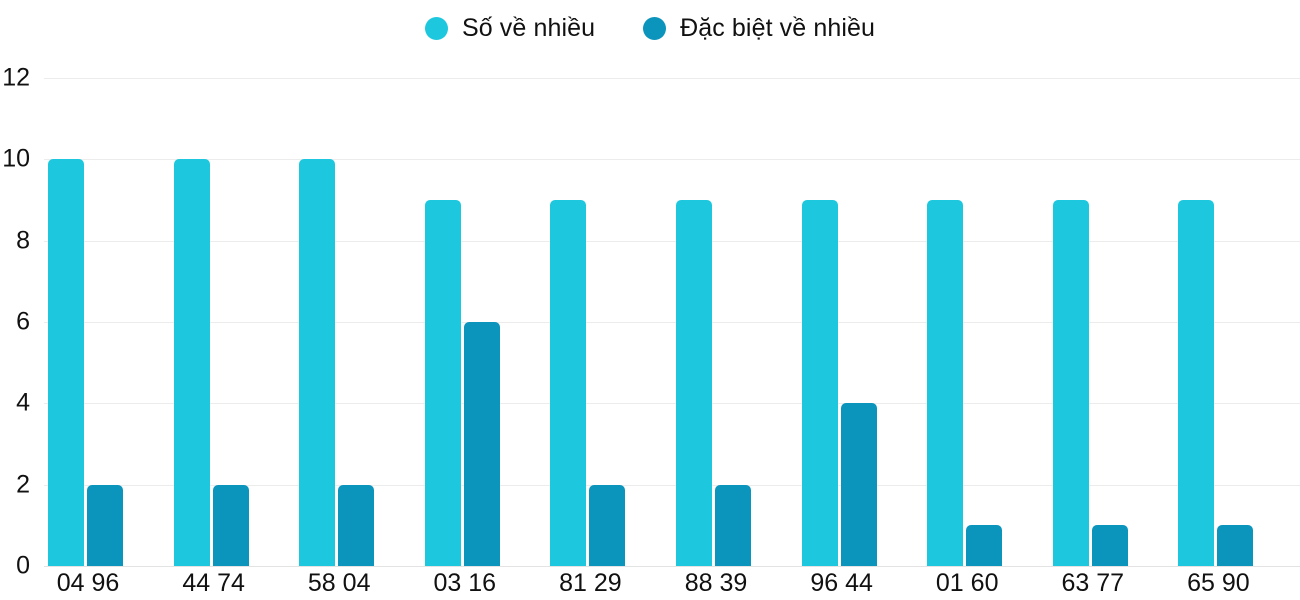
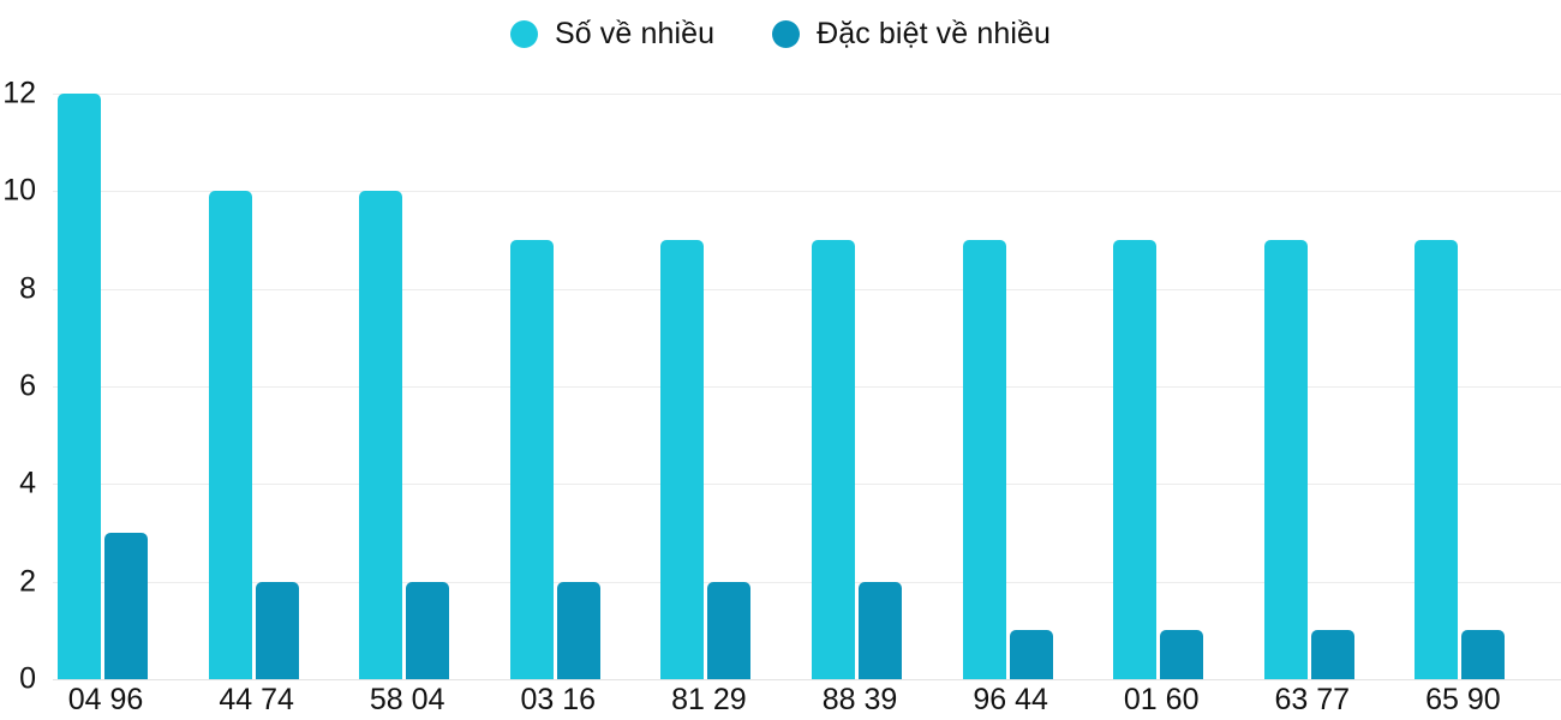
Số về nhiều/04 96: 10 -> 12
Đặc biệt về nhiều/04 96: 2 -> 3
Đặc biệt về nhiều/03 16: 6 -> 2
Đặc biệt về nhiều/96 44: 4 -> 1
